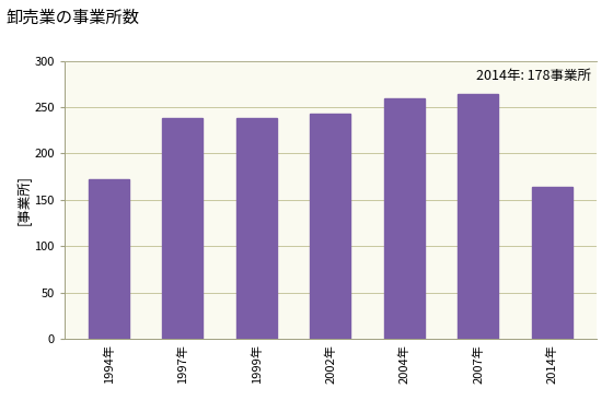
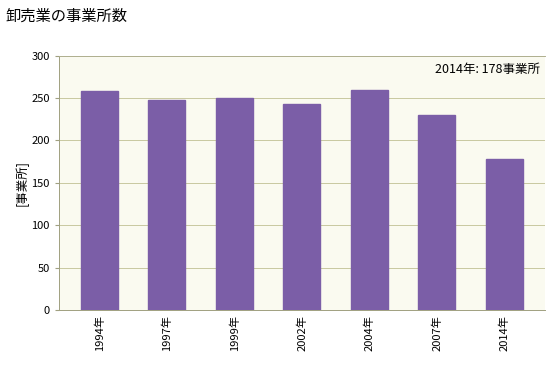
1994年: 172 -> 258
1997年: 238 -> 248
1999年: 238 -> 250
2007年: 264 -> 230
2014年: 164 -> 178
